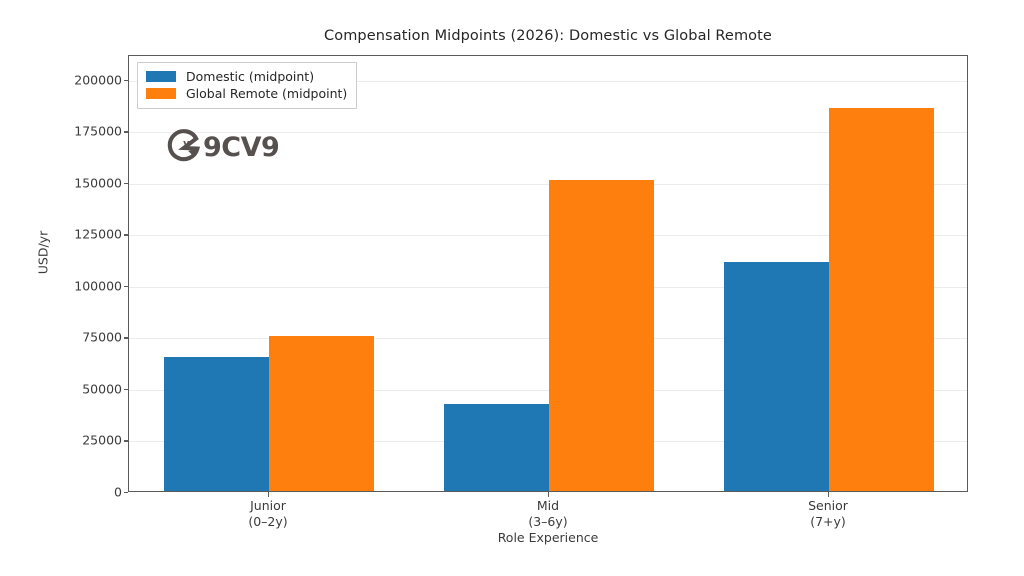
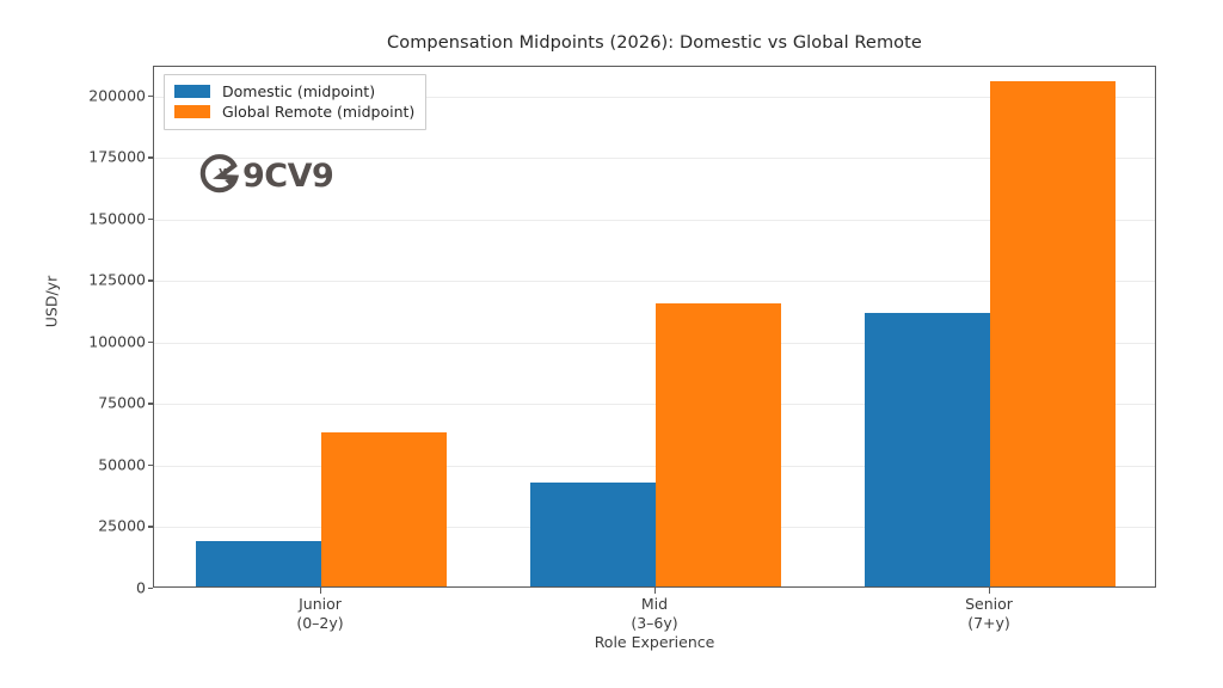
Domestic (midpoint)/Junior (0–2y): 65000 -> 18000
Global Remote (midpoint)/Junior (0–2y): 75000 -> 62000
Global Remote (midpoint)/Mid (3–6y): 151000 -> 115000
Global Remote (midpoint)/Senior (7+y): 186000 -> 205000
